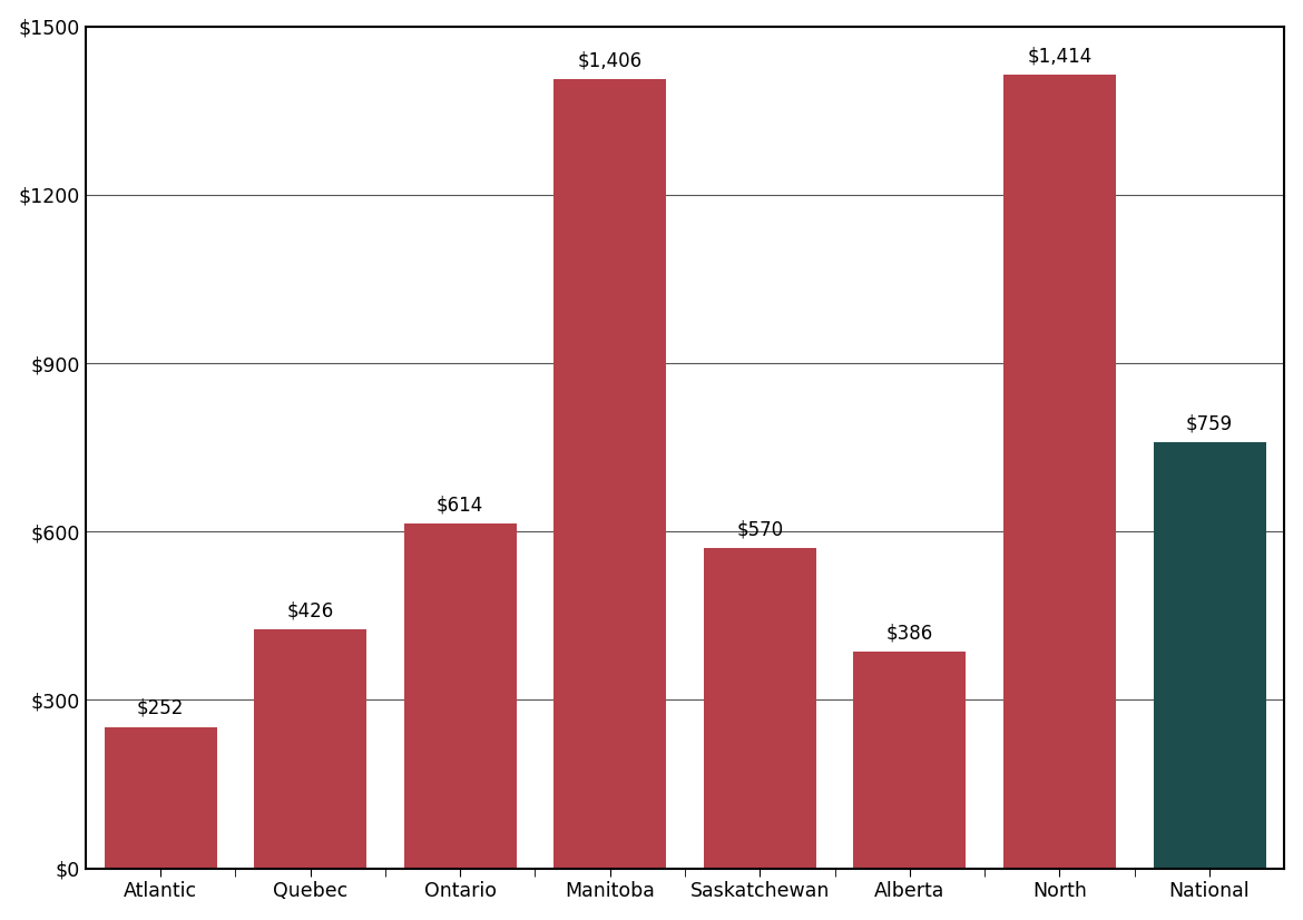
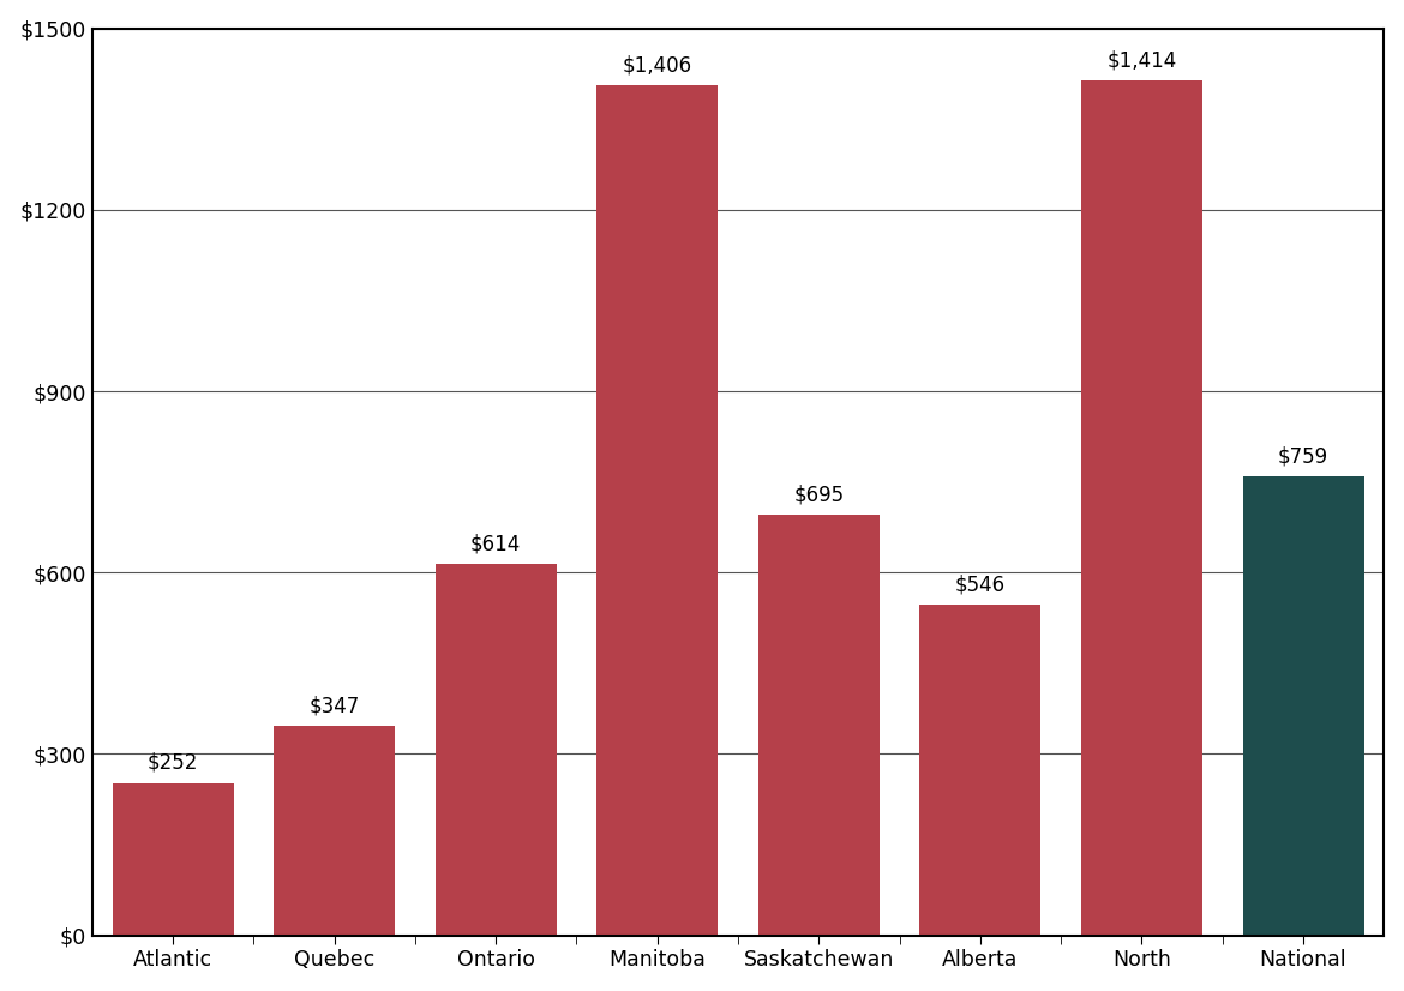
Quebec: $426 -> $347
Saskatchewan: $570 -> $695
Alberta: $386 -> $546
